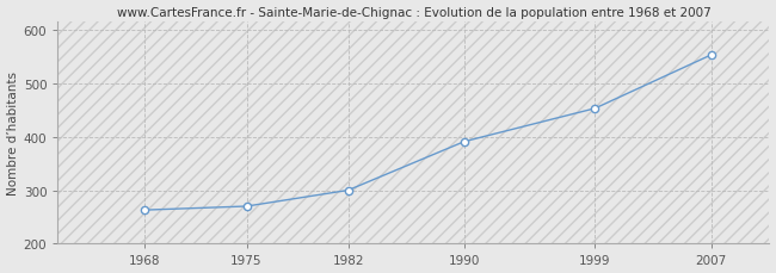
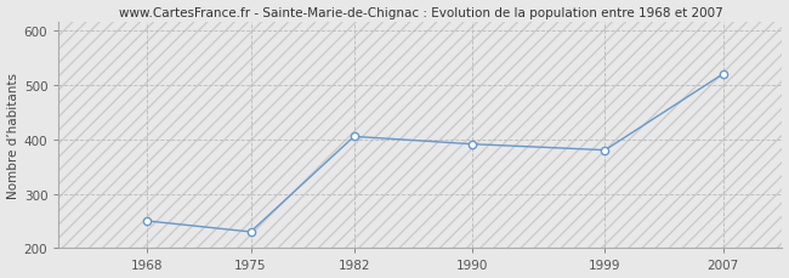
1968: 263 -> 250
1975: 270 -> 230
1982: 300 -> 405
1999: 453 -> 380
2007: 553 -> 520
